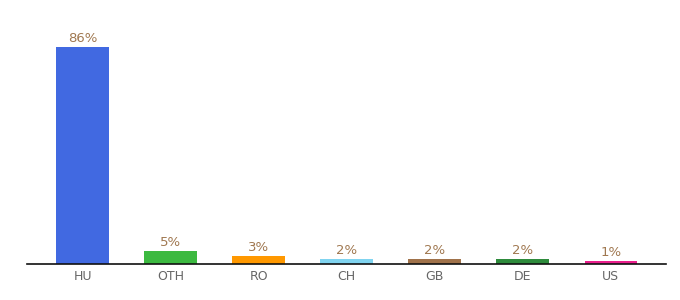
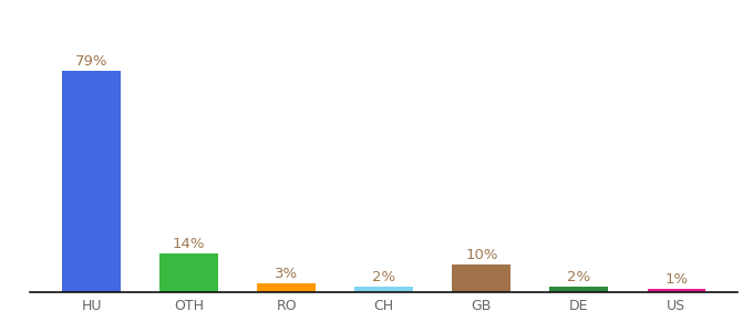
HU: 86% -> 79%
OTH: 5% -> 14%
GB: 2% -> 10%
